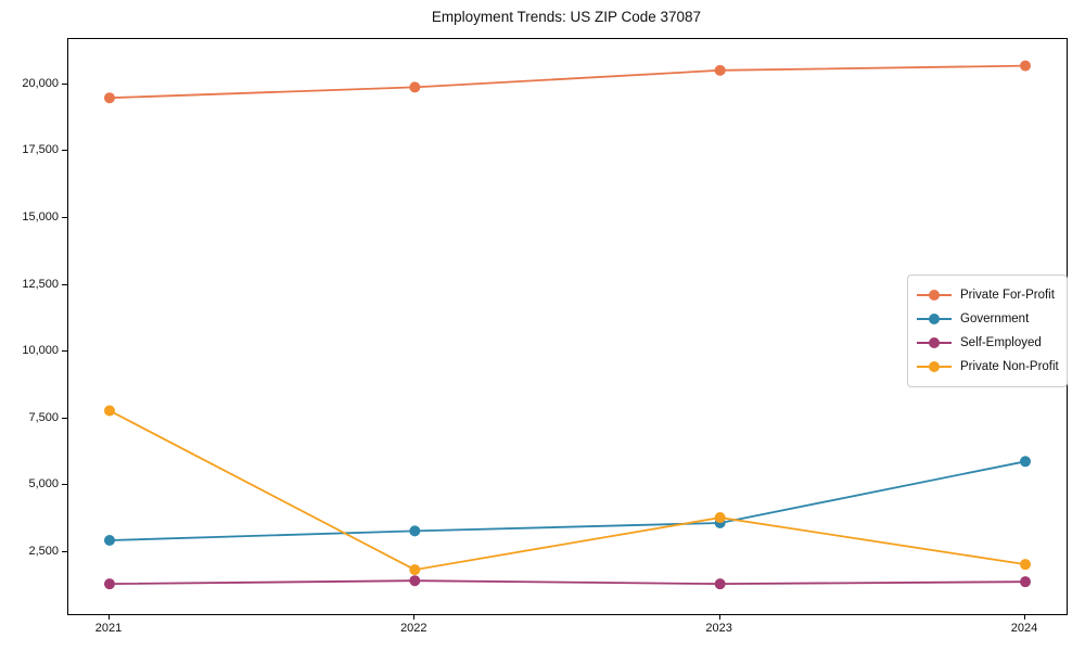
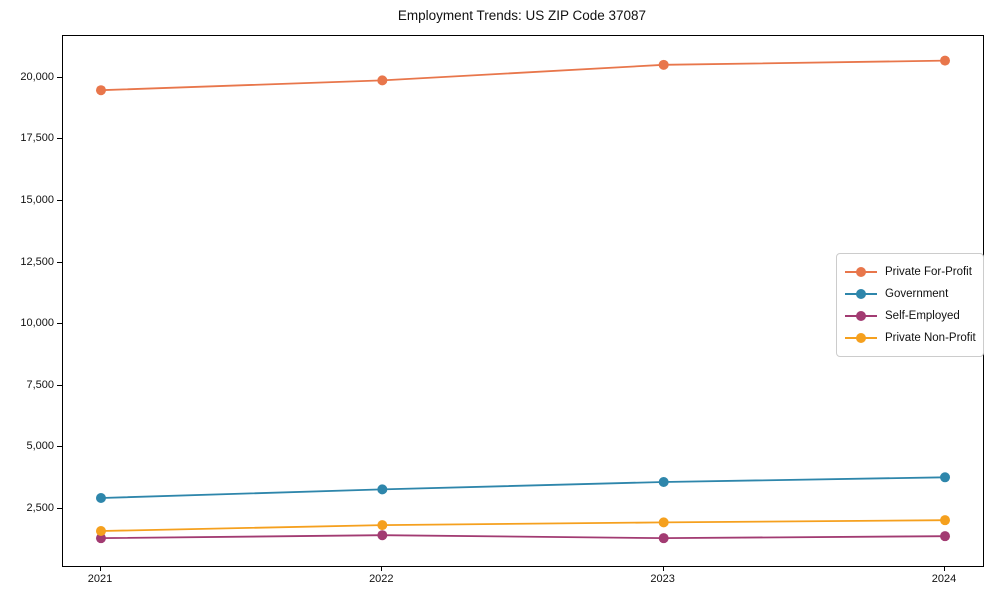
Private Non-Profit/2021: 7800 -> 1600
Private Non-Profit/2023: 3800 -> 2000
Government/2024: 5900 -> 3800
